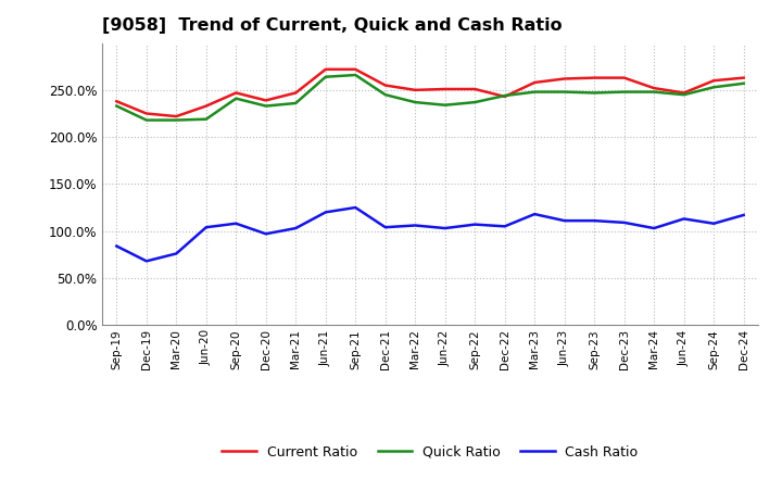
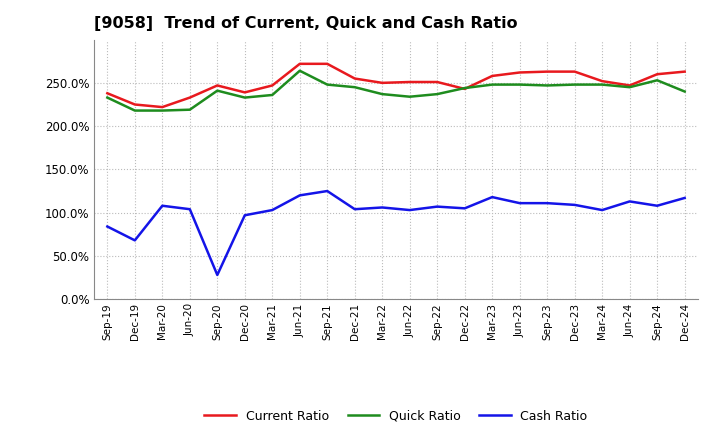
Cash Ratio/Mar-20: 76% -> 108%
Cash Ratio/Sep-20: 108% -> 28%
Quick Ratio/Sep-21: 266% -> 248%
Quick Ratio/Dec-24: 257% -> 240%
